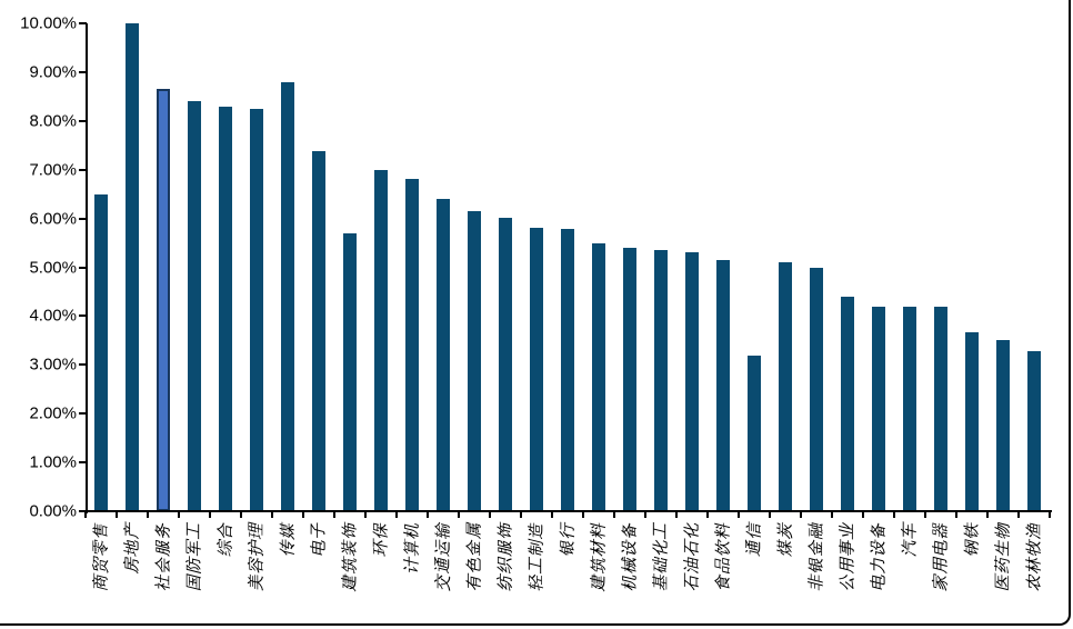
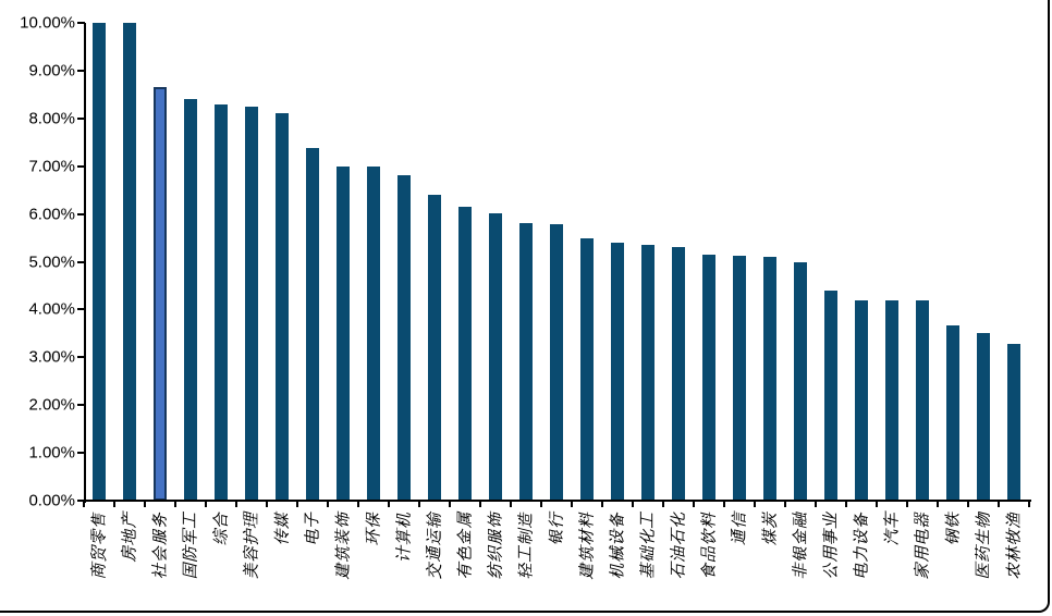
商贸零售: 6.5% -> 10.0%
传媒: 8.8% -> 8.1%
建筑装饰: 5.7% -> 7.0%
通信: 3.2% -> 5.1%
